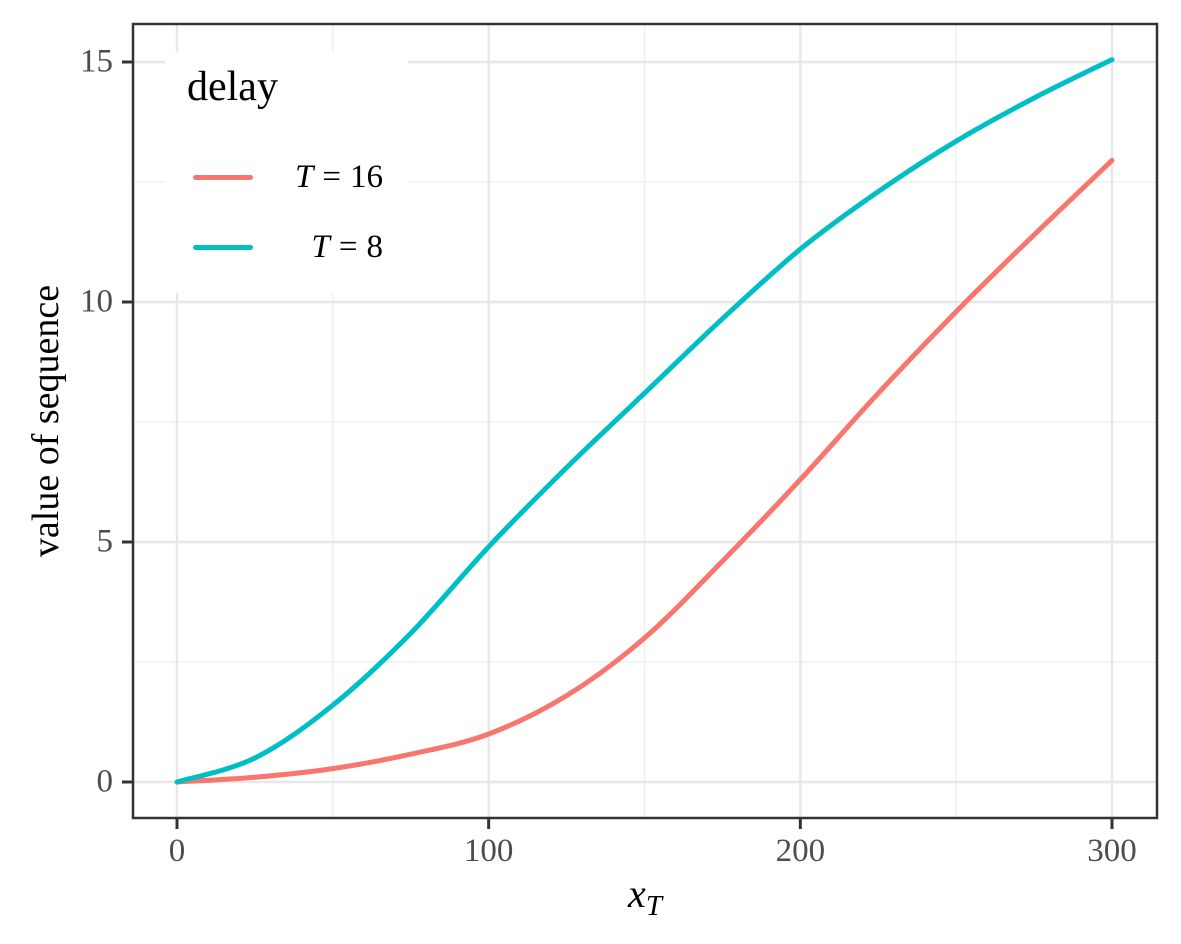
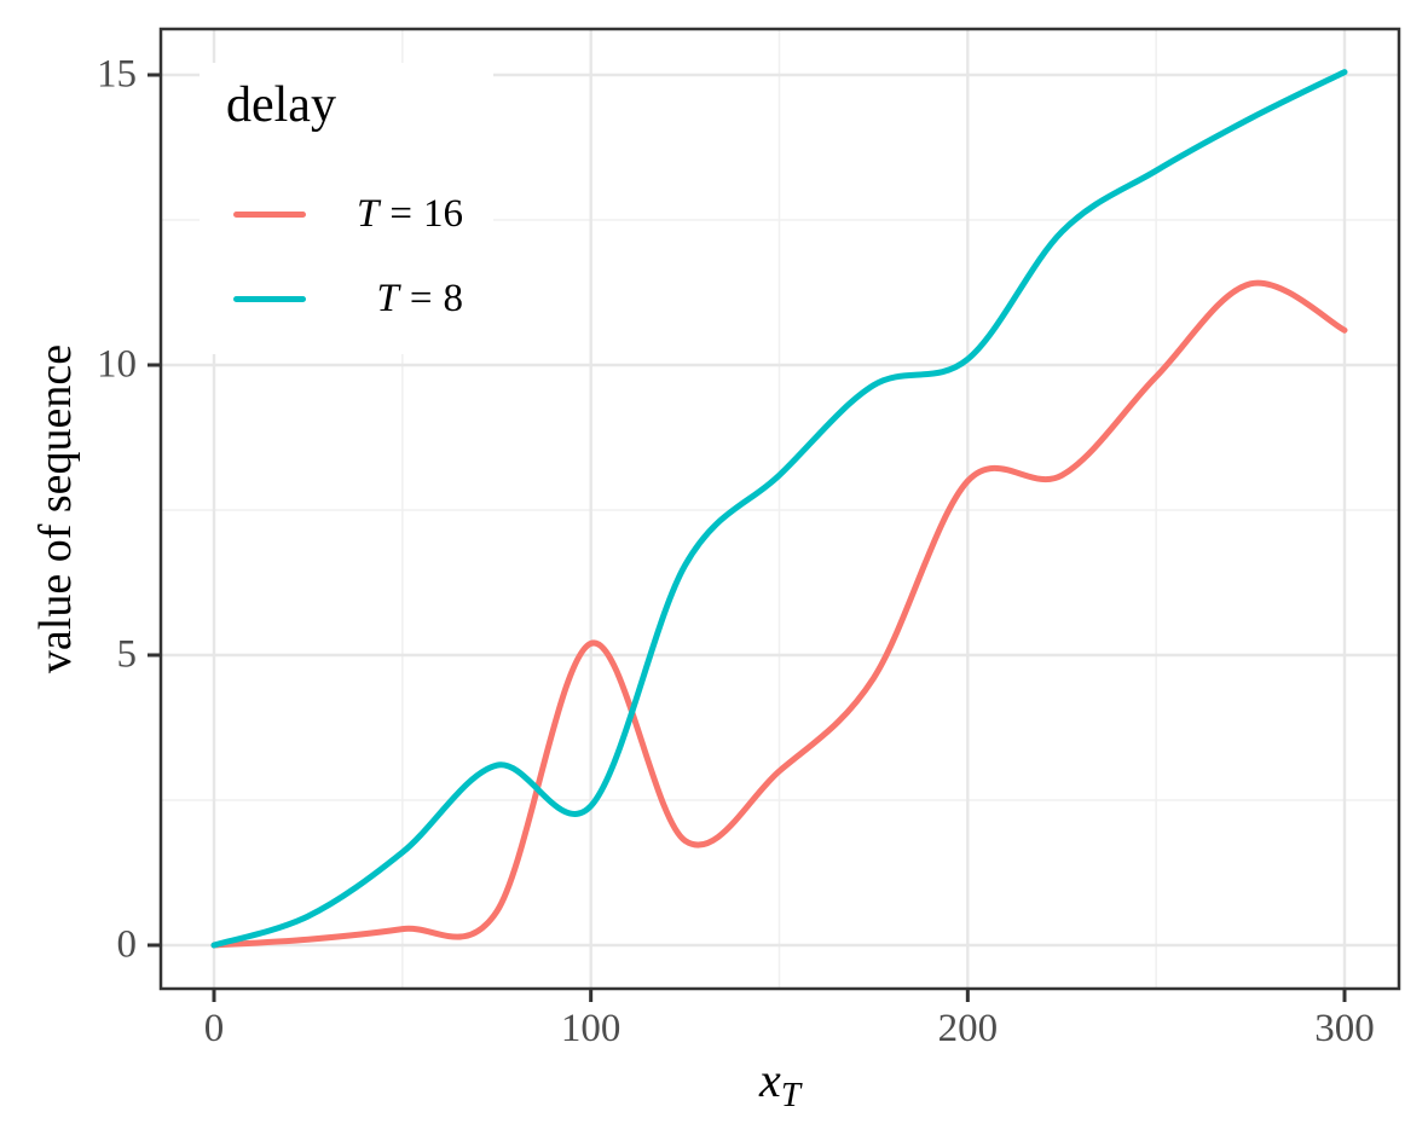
T = 16/100: 1.0 -> 5.2
T = 8/100: 4.9 -> 2.4
T = 16/200: 6.3 -> 8.0
T = 8/200: 11.1 -> 10.1
T = 16/300: 12.9 -> 10.6
